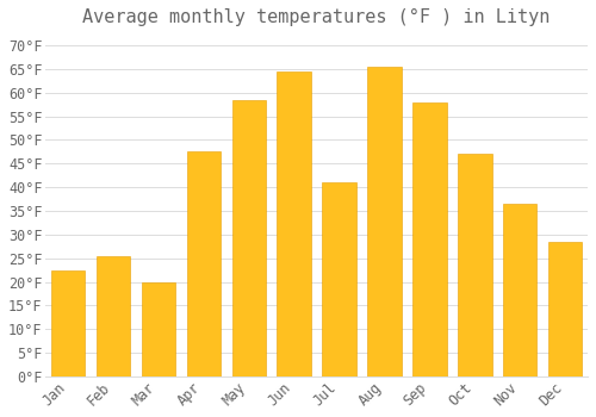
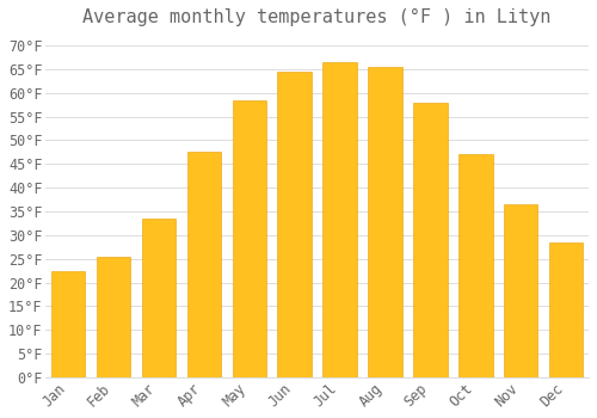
Mar: 20.0°F -> 33.5°F
Jul: 41.0°F -> 66.5°F
